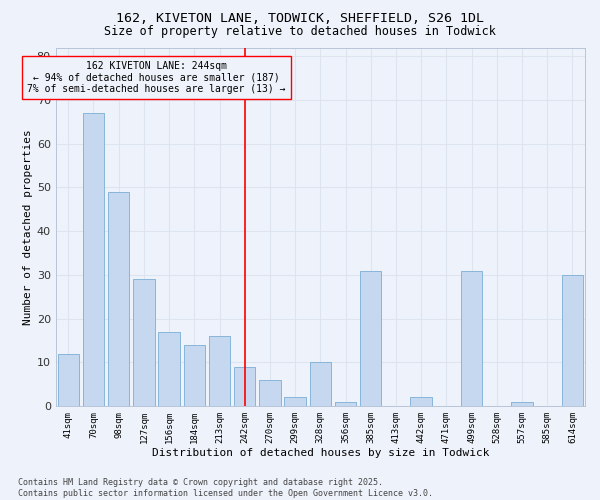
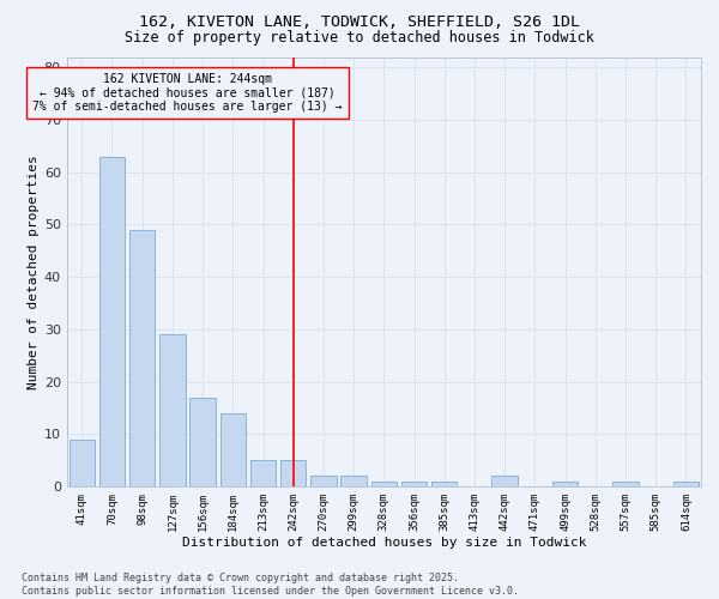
41sqm: 12 -> 9
70sqm: 67 -> 63
213sqm: 16 -> 5
242sqm: 9 -> 5
270sqm: 6 -> 2
328sqm: 10 -> 1
385sqm: 31 -> 1
499sqm: 31 -> 1
614sqm: 30 -> 1
